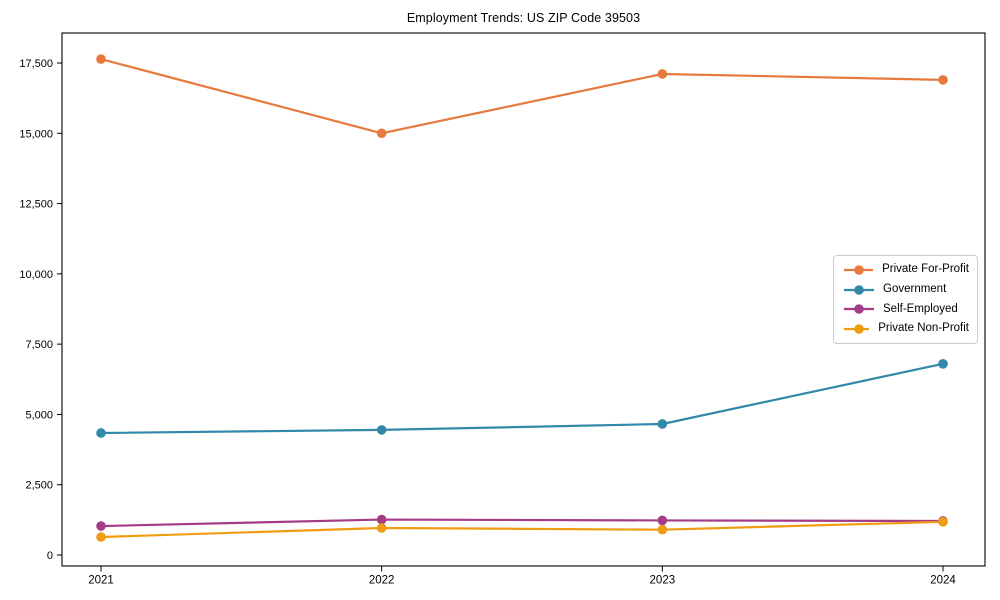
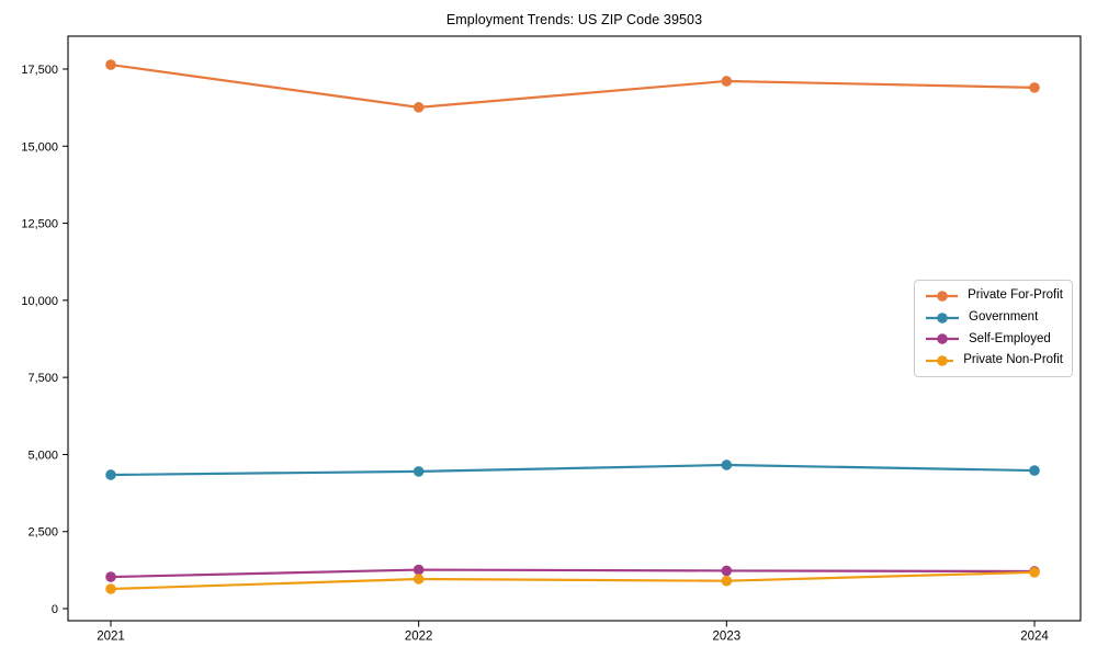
Private For-Profit/2022: 15000 -> 16300
Government/2024: 6800 -> 4500
